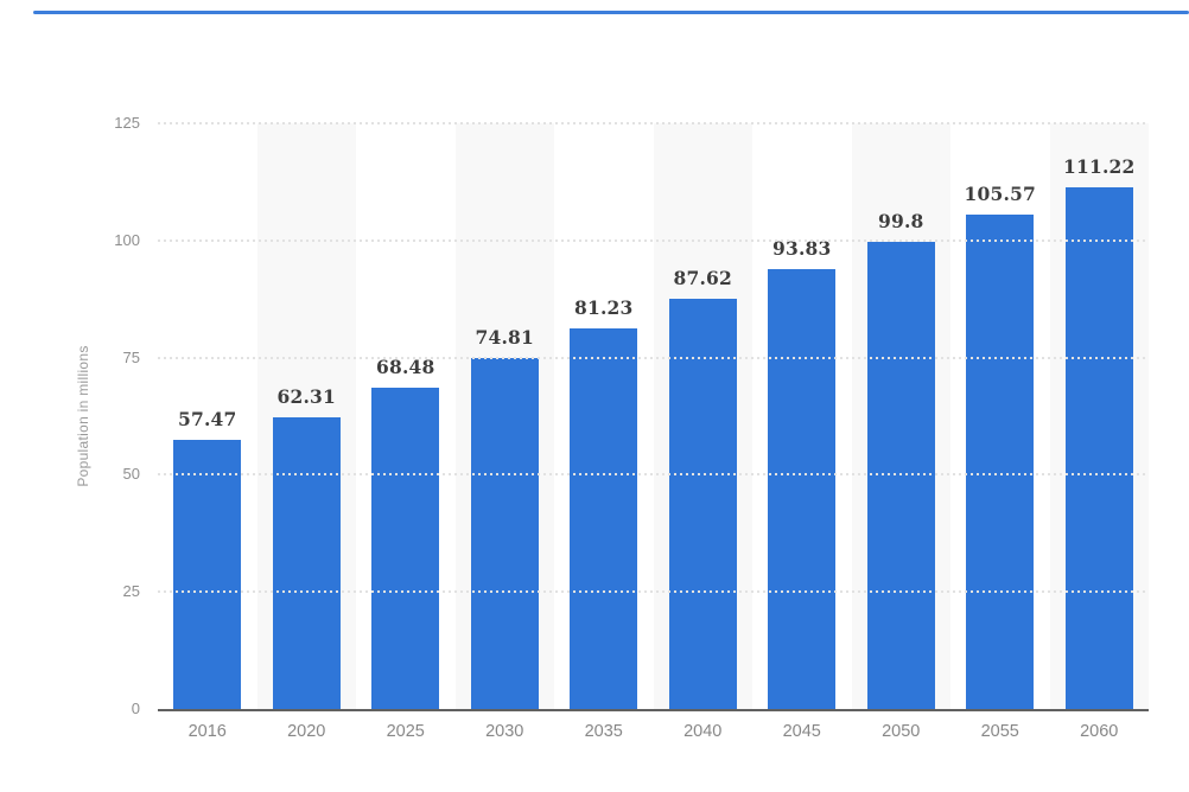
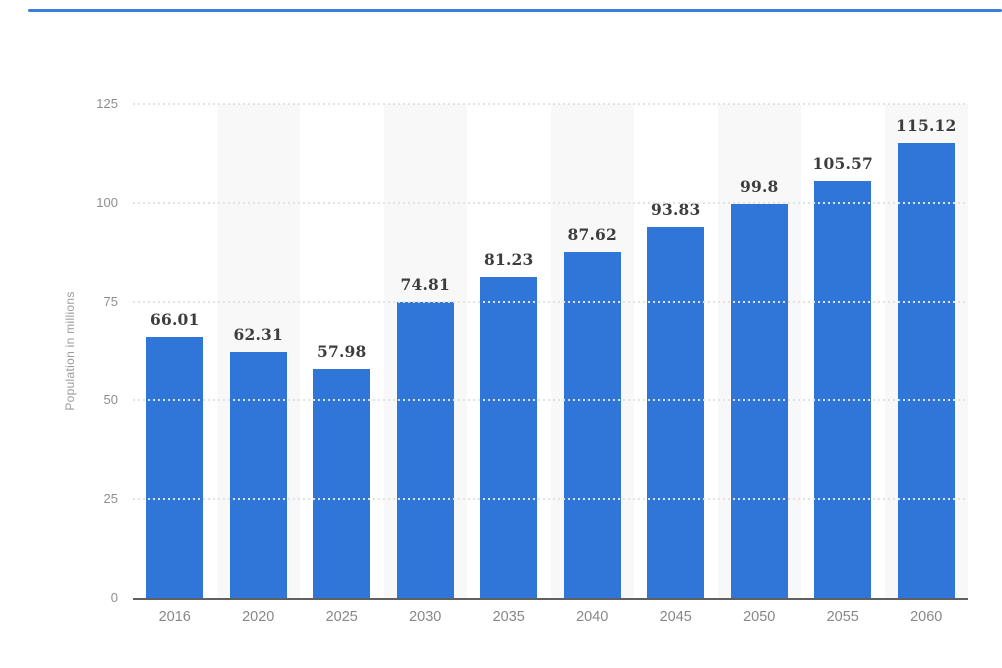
2016: 57.47 -> 66.01
2025: 68.48 -> 57.98
2060: 111.22 -> 115.12
